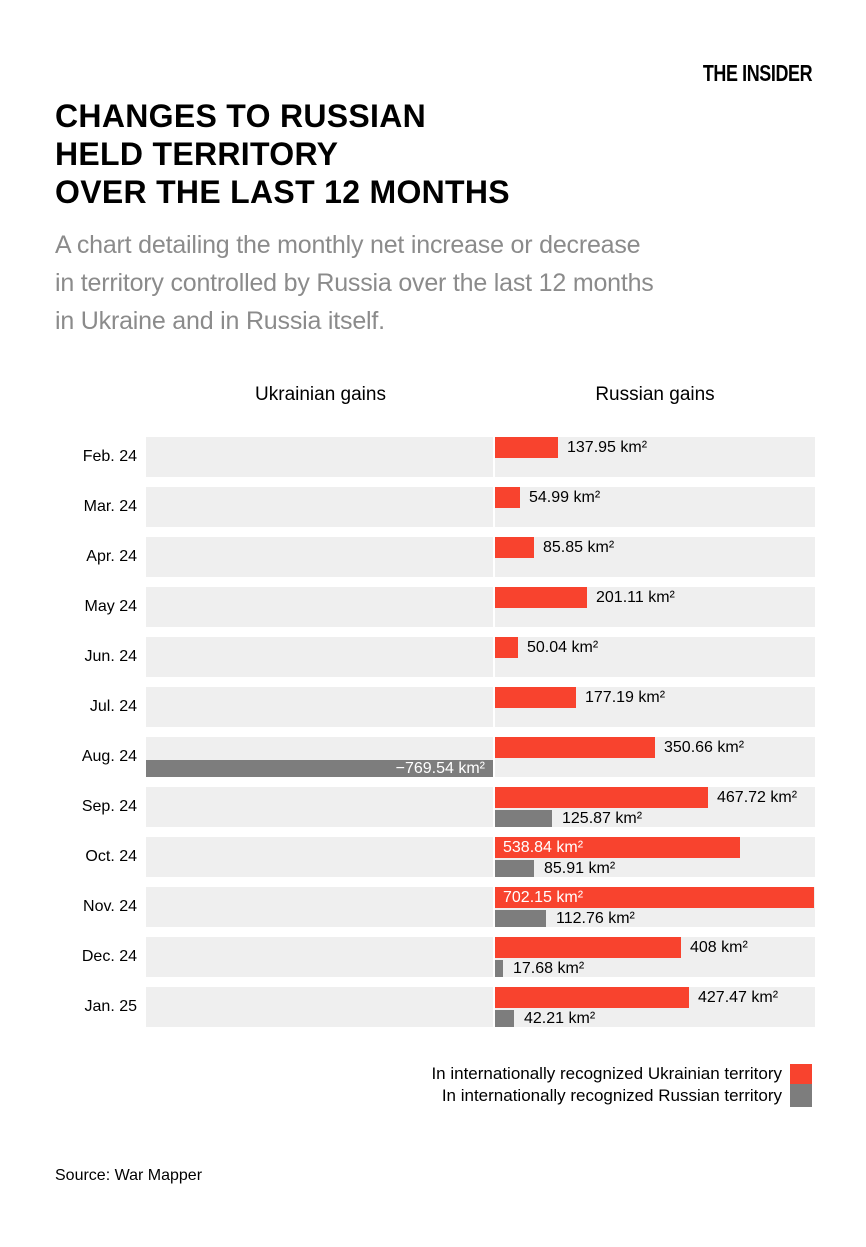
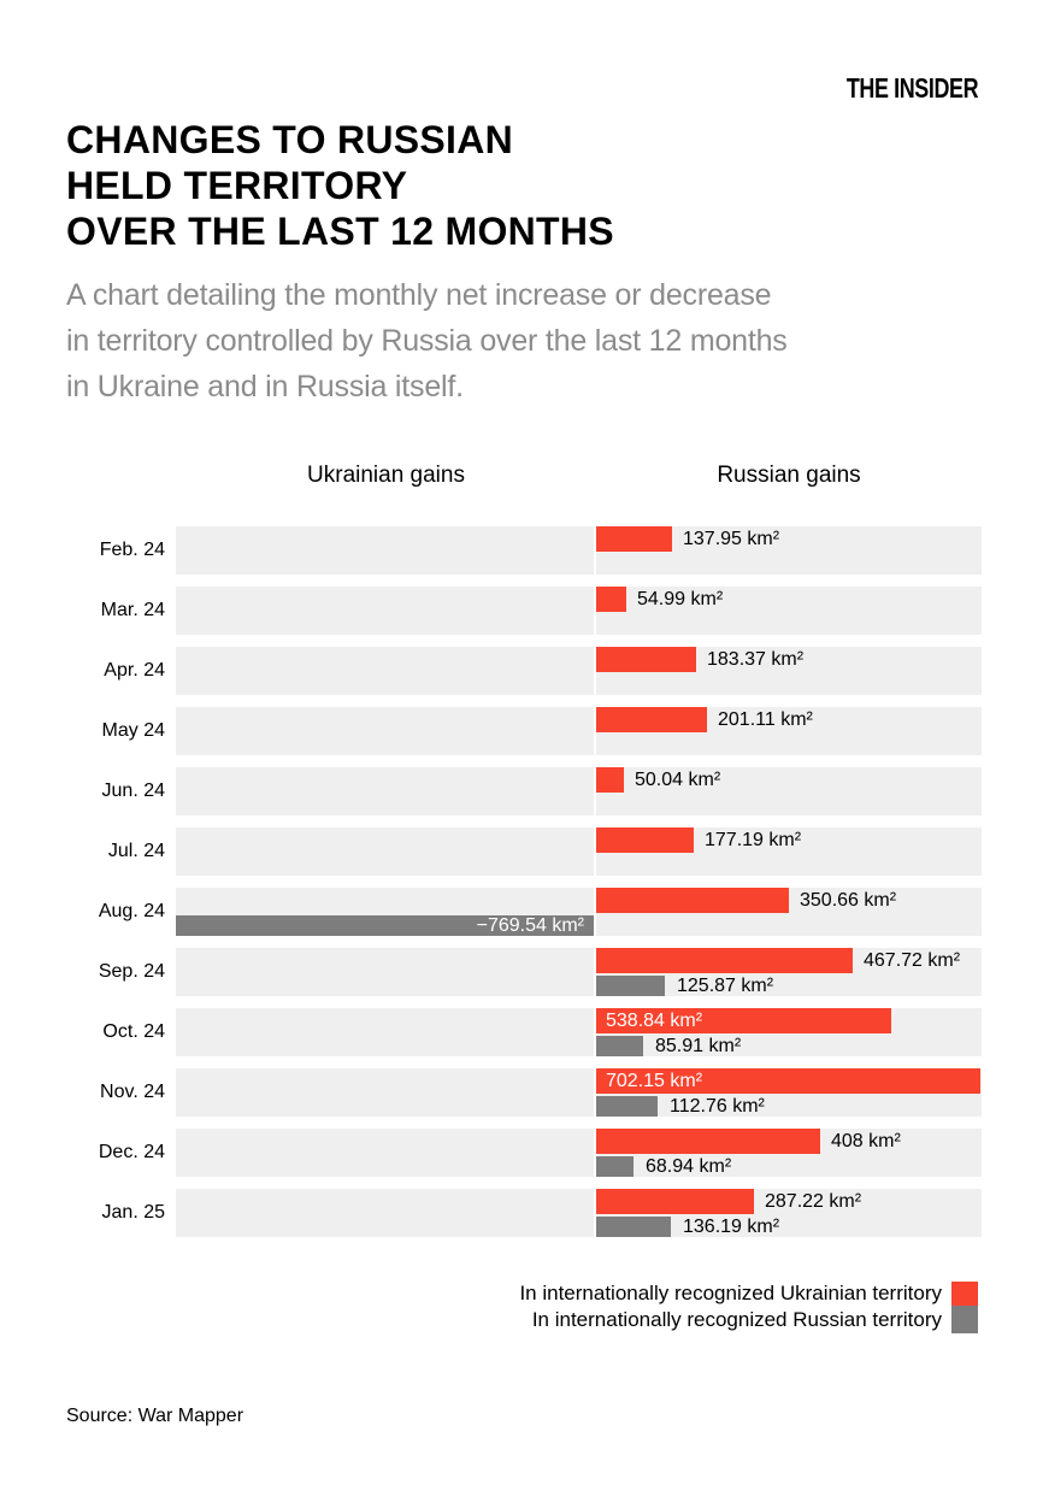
In internationally recognized Ukrainian territory/Apr. 24: 85.85 -> 183.37
In internationally recognized Russian territory/Dec. 24: 17.68 -> 68.94
In internationally recognized Ukrainian territory/Jan. 25: 427.47 -> 287.22
In internationally recognized Russian territory/Jan. 25: 42.21 -> 136.19
